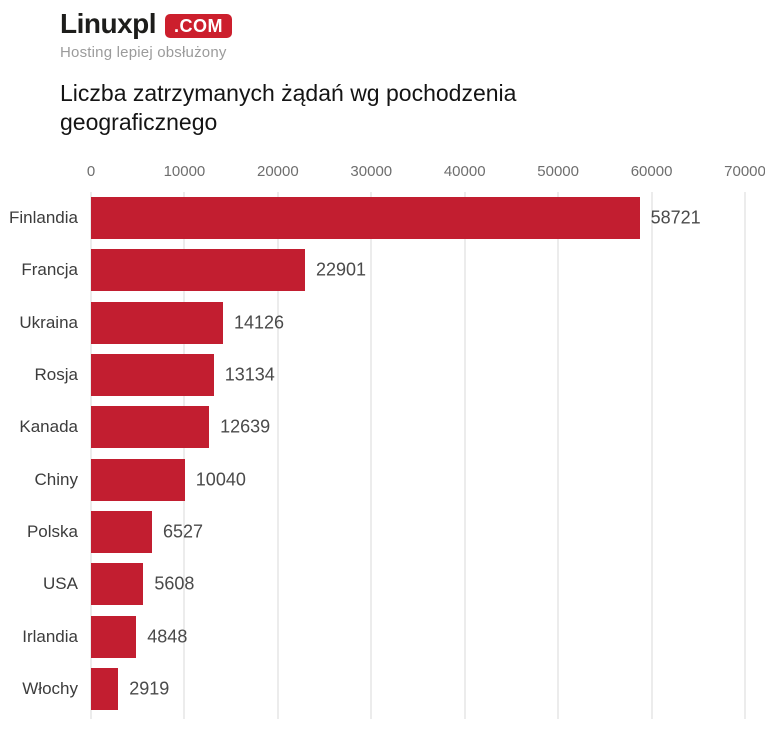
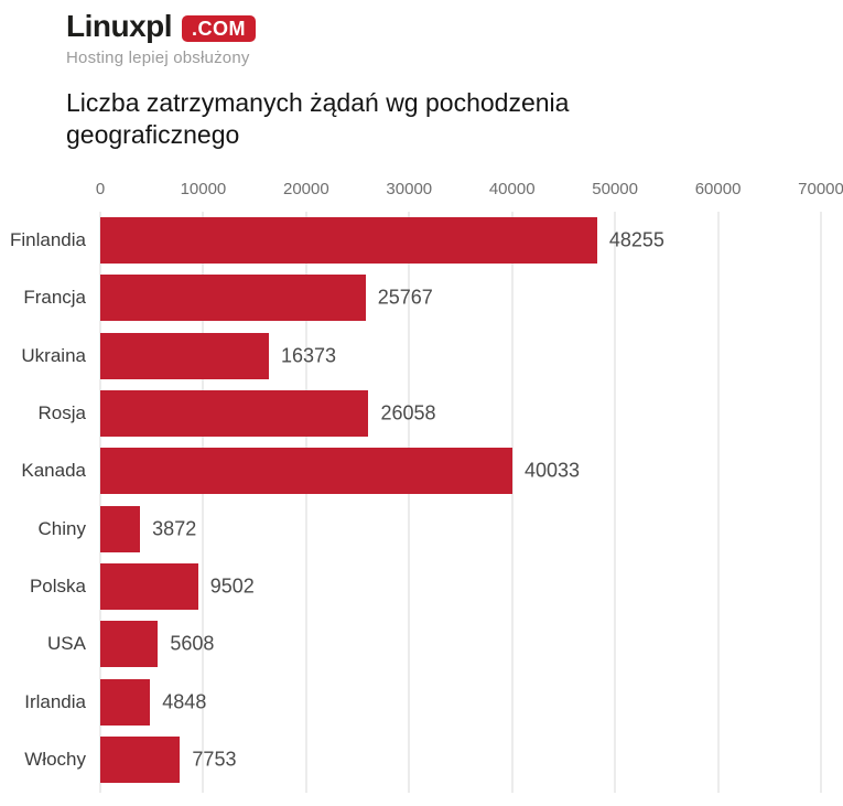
Finlandia: 58721 -> 48255
Francja: 22901 -> 25767
Ukraina: 14126 -> 16373
Rosja: 13134 -> 26058
Kanada: 12639 -> 40033
Chiny: 10040 -> 3872
Polska: 6527 -> 9502
Włochy: 2919 -> 7753
